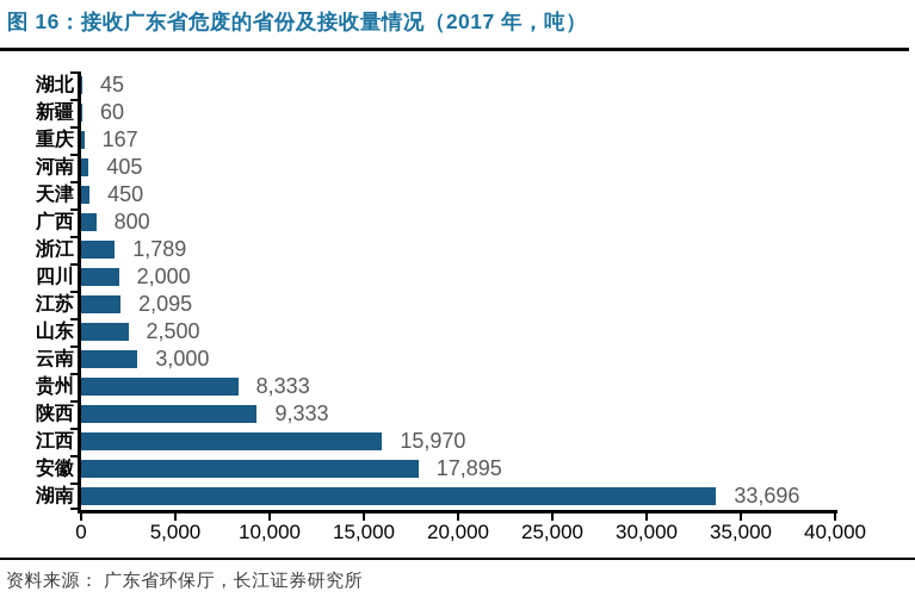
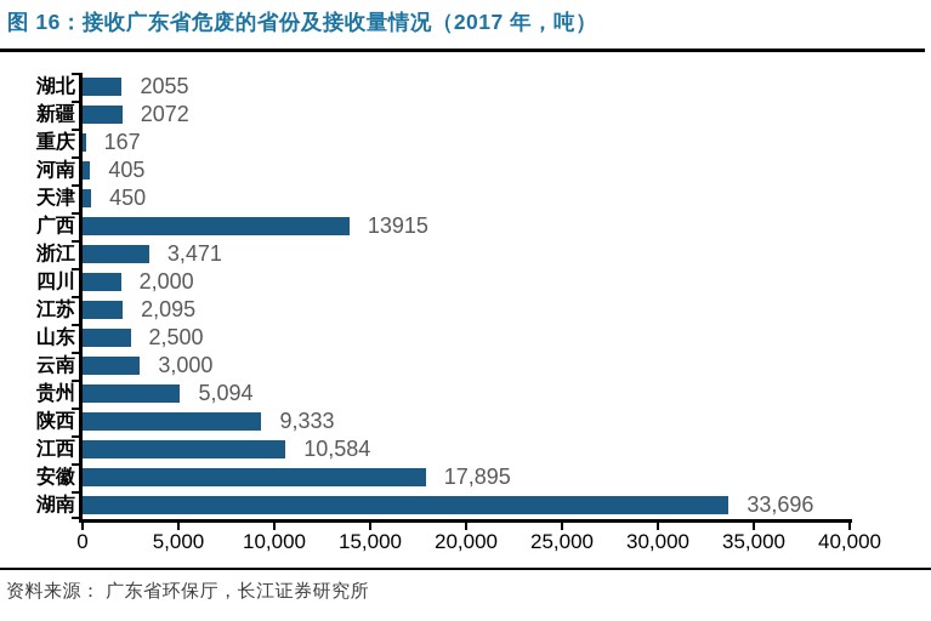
湖北: 45 -> 2055
新疆: 60 -> 2072
广西: 800 -> 13915
浙江: 1,789 -> 3,471
贵州: 8,333 -> 5,094
江西: 15,970 -> 10,584
